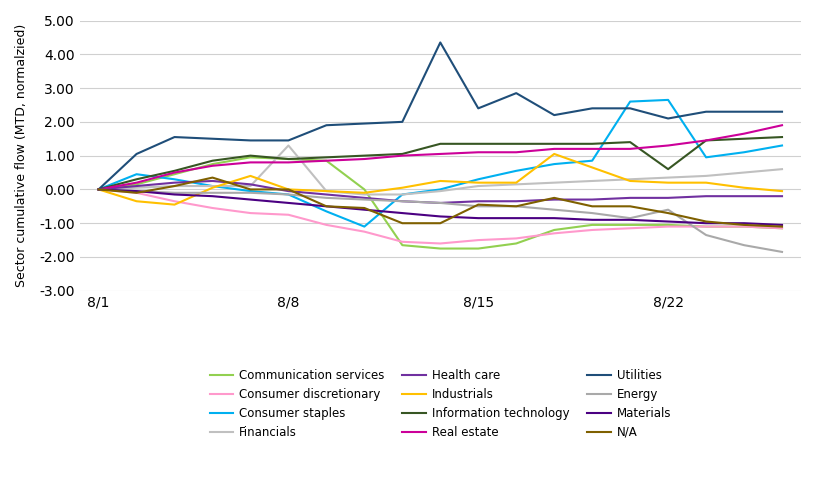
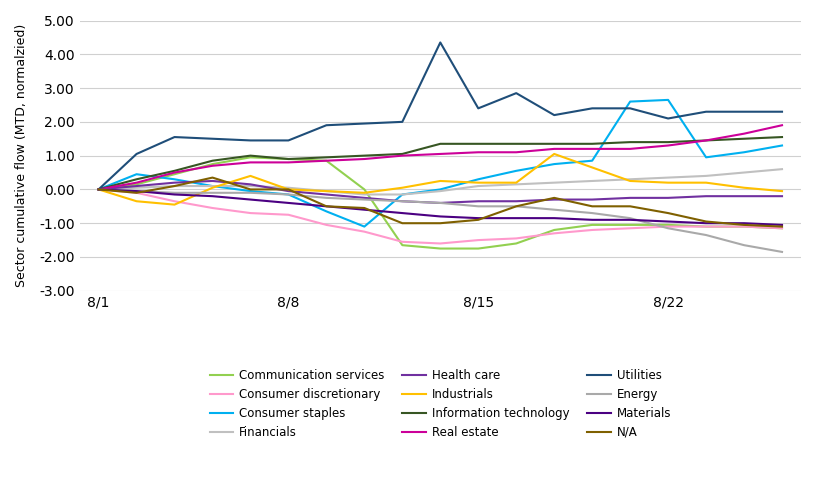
Financials/8/8: 1.30 -> 0.05
N/A/8/15: -0.45 -> -0.90
Information technology/8/22: 0.60 -> 1.40
Energy/8/22: -0.60 -> -1.15
